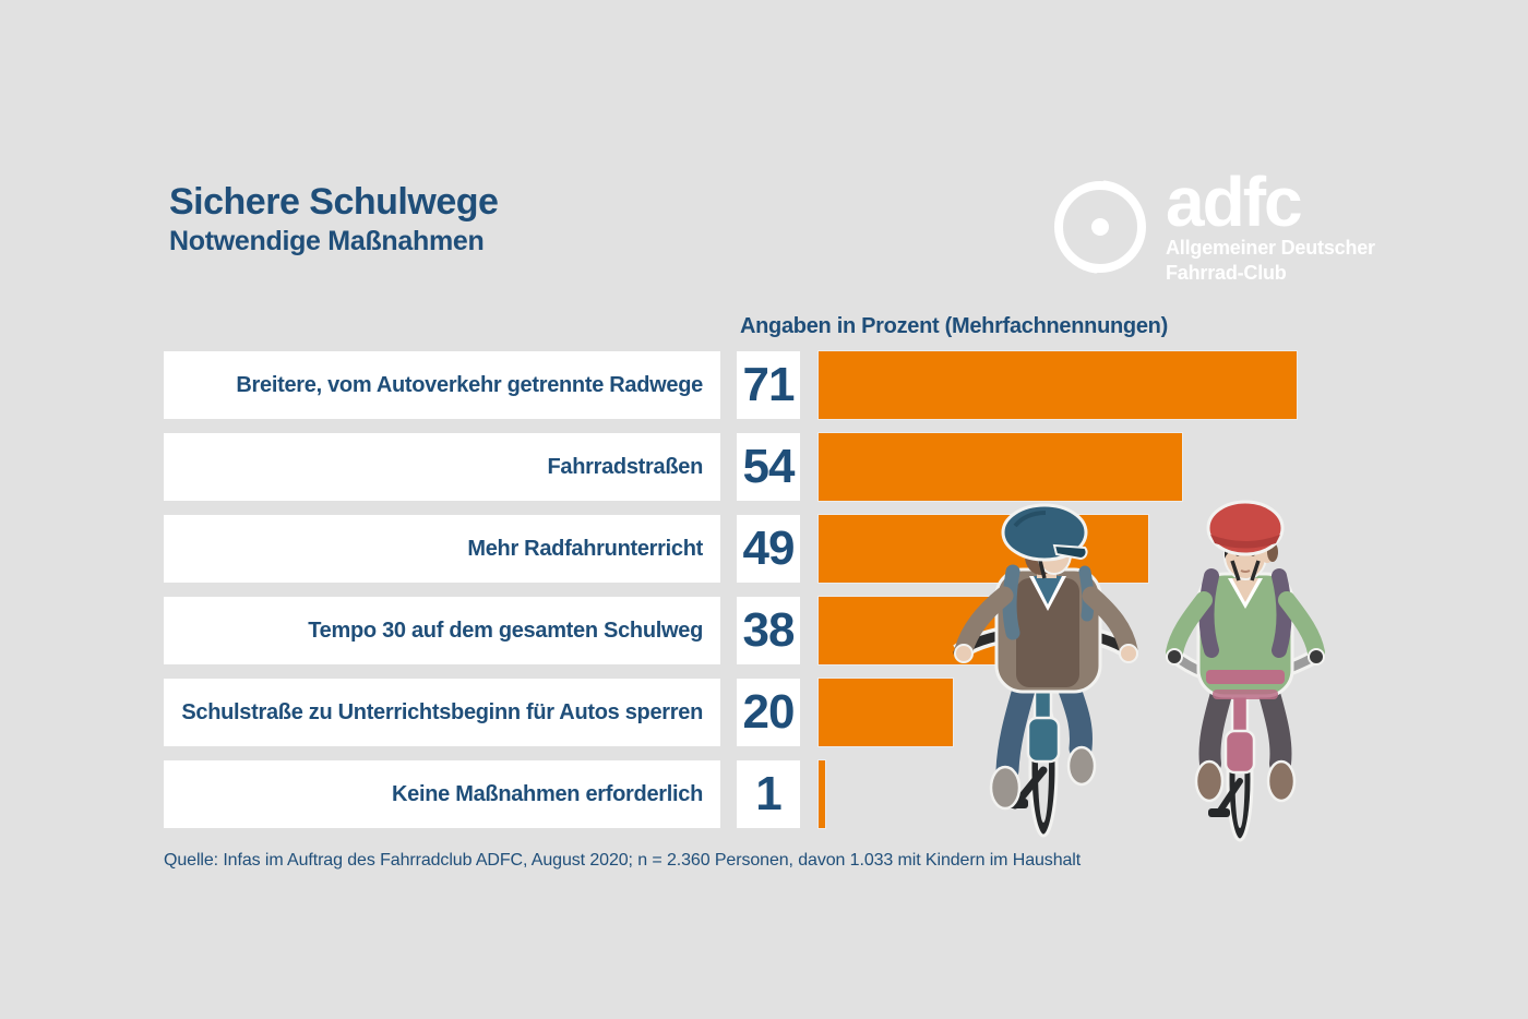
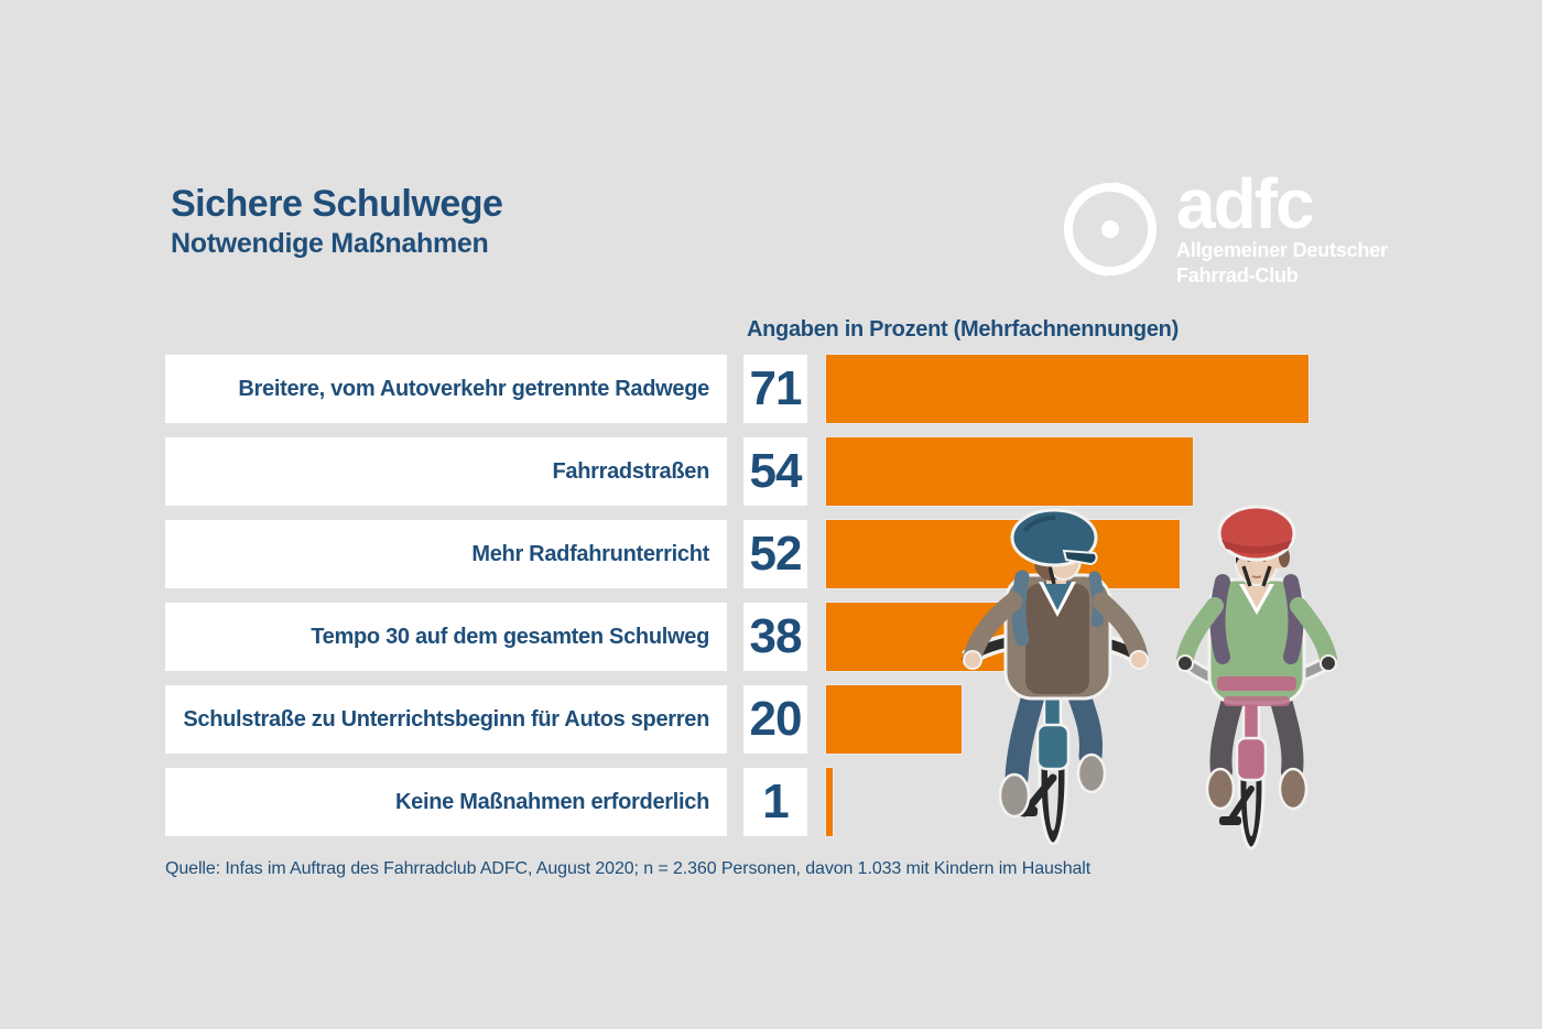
Mehr Radfahrunterricht: 49 -> 52
